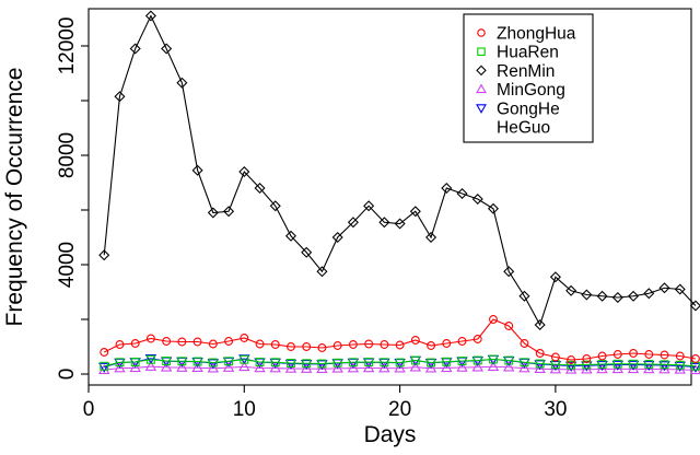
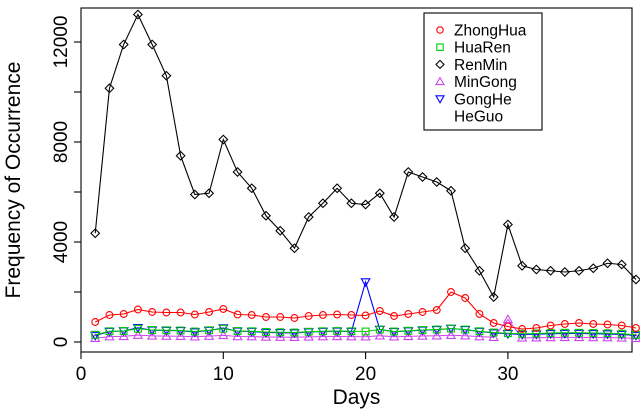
RenMin/10: 7400 -> 8100
GongHe HeGuo/20: 400 -> 2400
RenMin/30: 3600 -> 4700
MinGong/30: 200 -> 900
